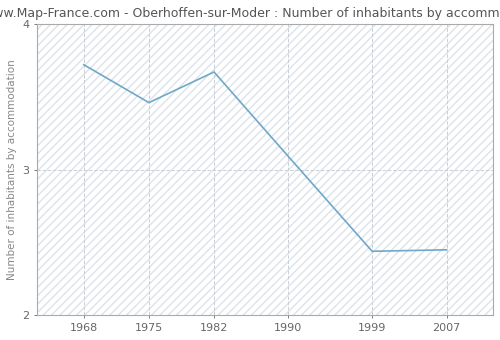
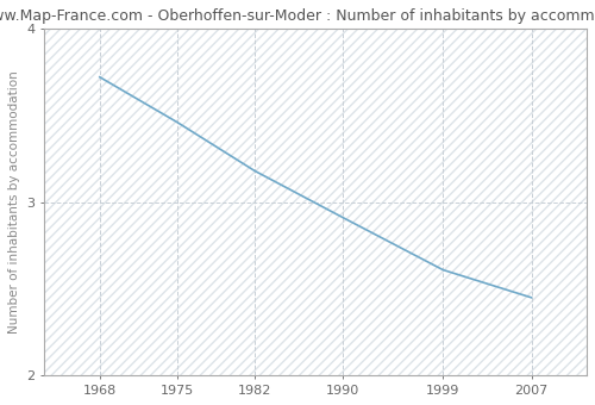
1982: 3.67 -> 3.18
1990: 3.09 -> 2.91
1999: 2.44 -> 2.61
